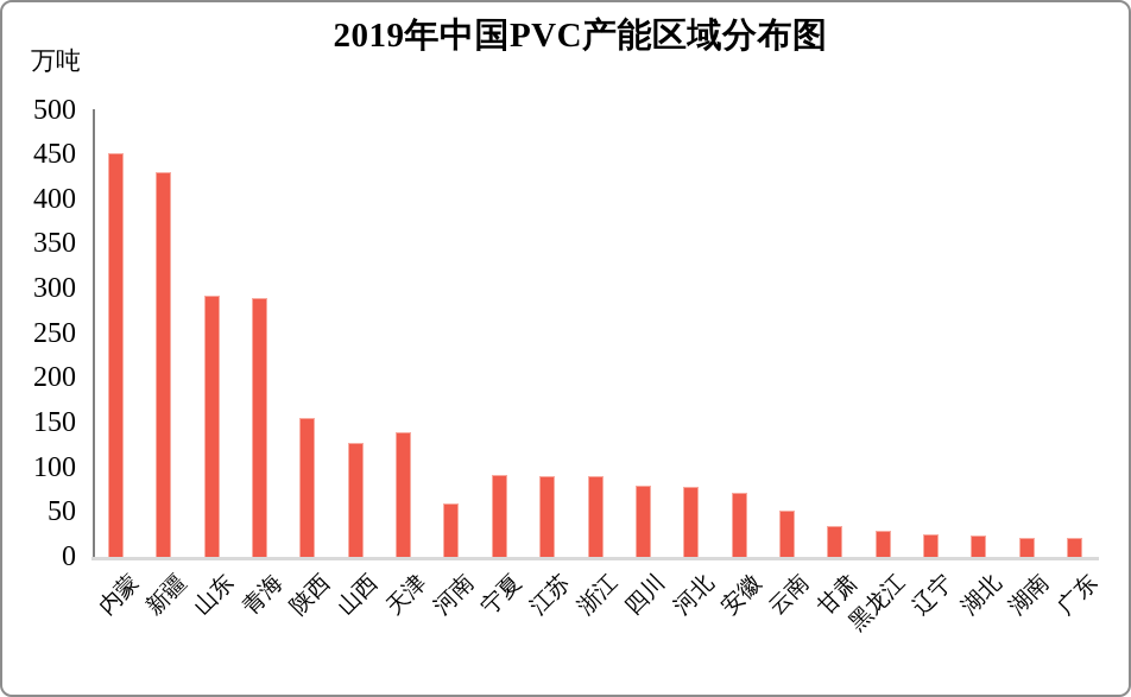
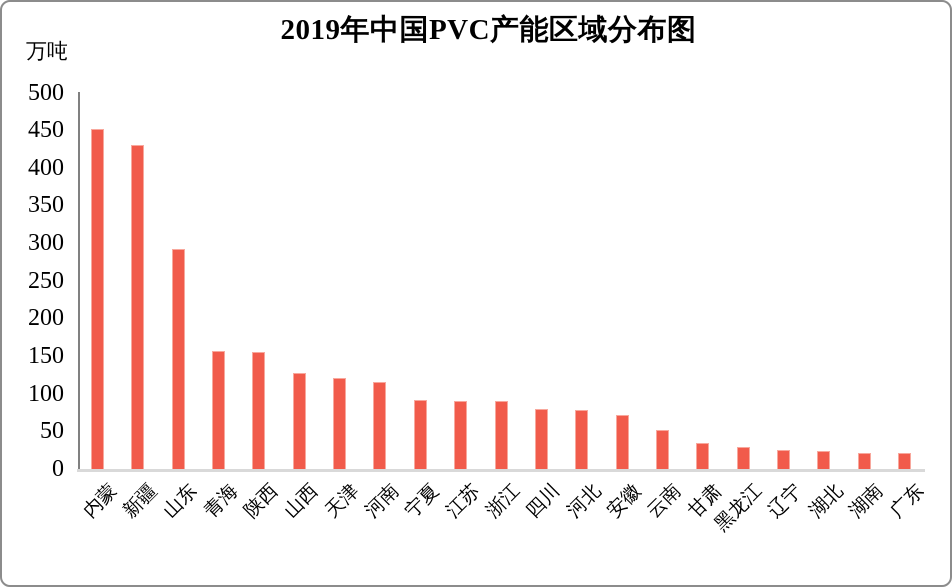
青海: 290 -> 160
天津: 140 -> 120
河南: 60 -> 120
